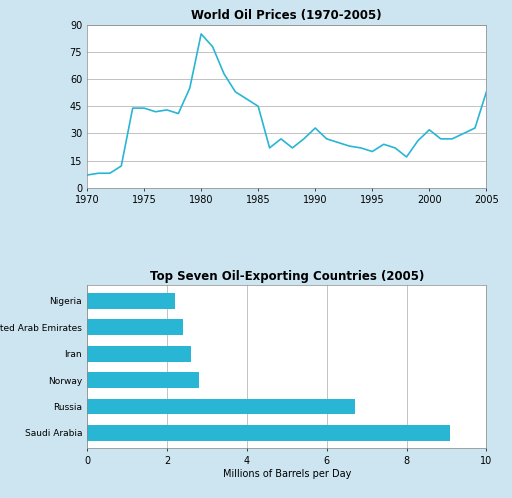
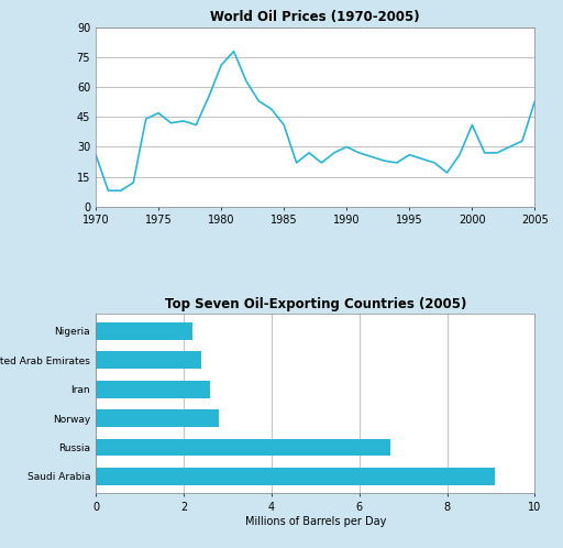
World Oil Prices (1970-2005)/1970: 7 -> 26
World Oil Prices (1970-2005)/1975: 44 -> 47
World Oil Prices (1970-2005)/1980: 85 -> 71
World Oil Prices (1970-2005)/1985: 45 -> 41
World Oil Prices (1970-2005)/1990: 33 -> 30
World Oil Prices (1970-2005)/1995: 20 -> 26
World Oil Prices (1970-2005)/2000: 32 -> 41
